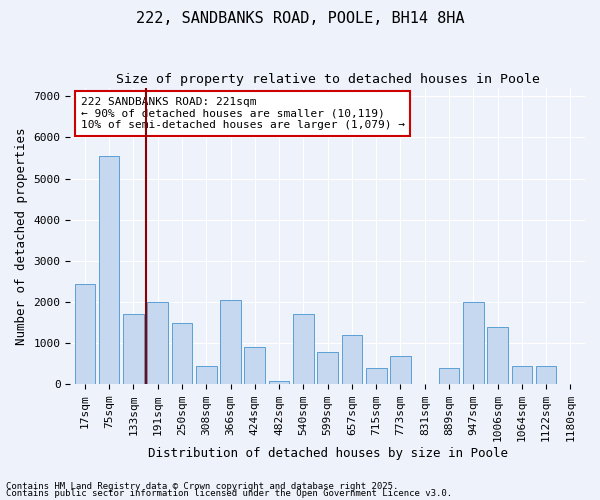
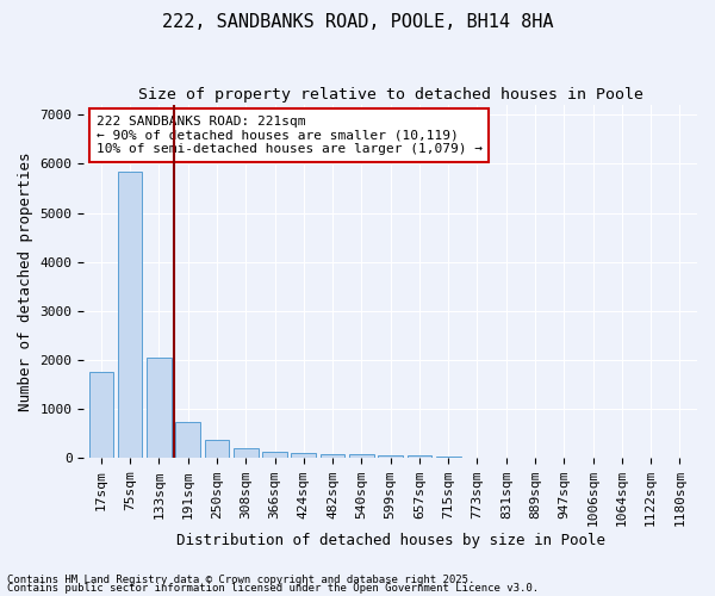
17sqm: 2450 -> 1750
75sqm: 5550 -> 5850
133sqm: 1700 -> 2050
191sqm: 2000 -> 750
250sqm: 1500 -> 380
308sqm: 450 -> 210
366sqm: 2050 -> 130
424sqm: 900 -> 110
540sqm: 1700 -> 80
599sqm: 800 -> 70
657sqm: 1200 -> 50
715sqm: 400 -> 30
773sqm: 700 -> 20
889sqm: 400 -> 0
947sqm: 2000 -> 0
1006sqm: 1400 -> 0
1064sqm: 450 -> 0
1122sqm: 450 -> 0
